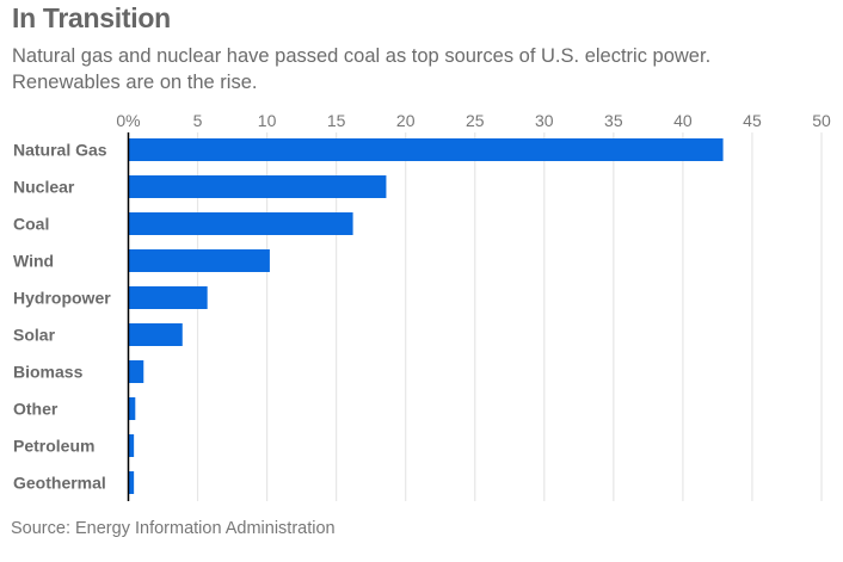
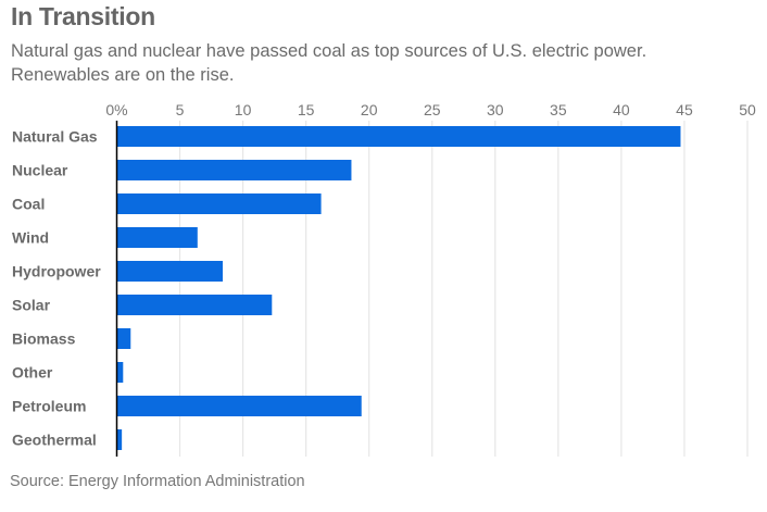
Natural Gas: 42.9 -> 44.7
Wind: 10.2 -> 6.4
Hydropower: 5.7 -> 8.4
Solar: 3.9 -> 12.3
Petroleum: 0.4 -> 19.4
